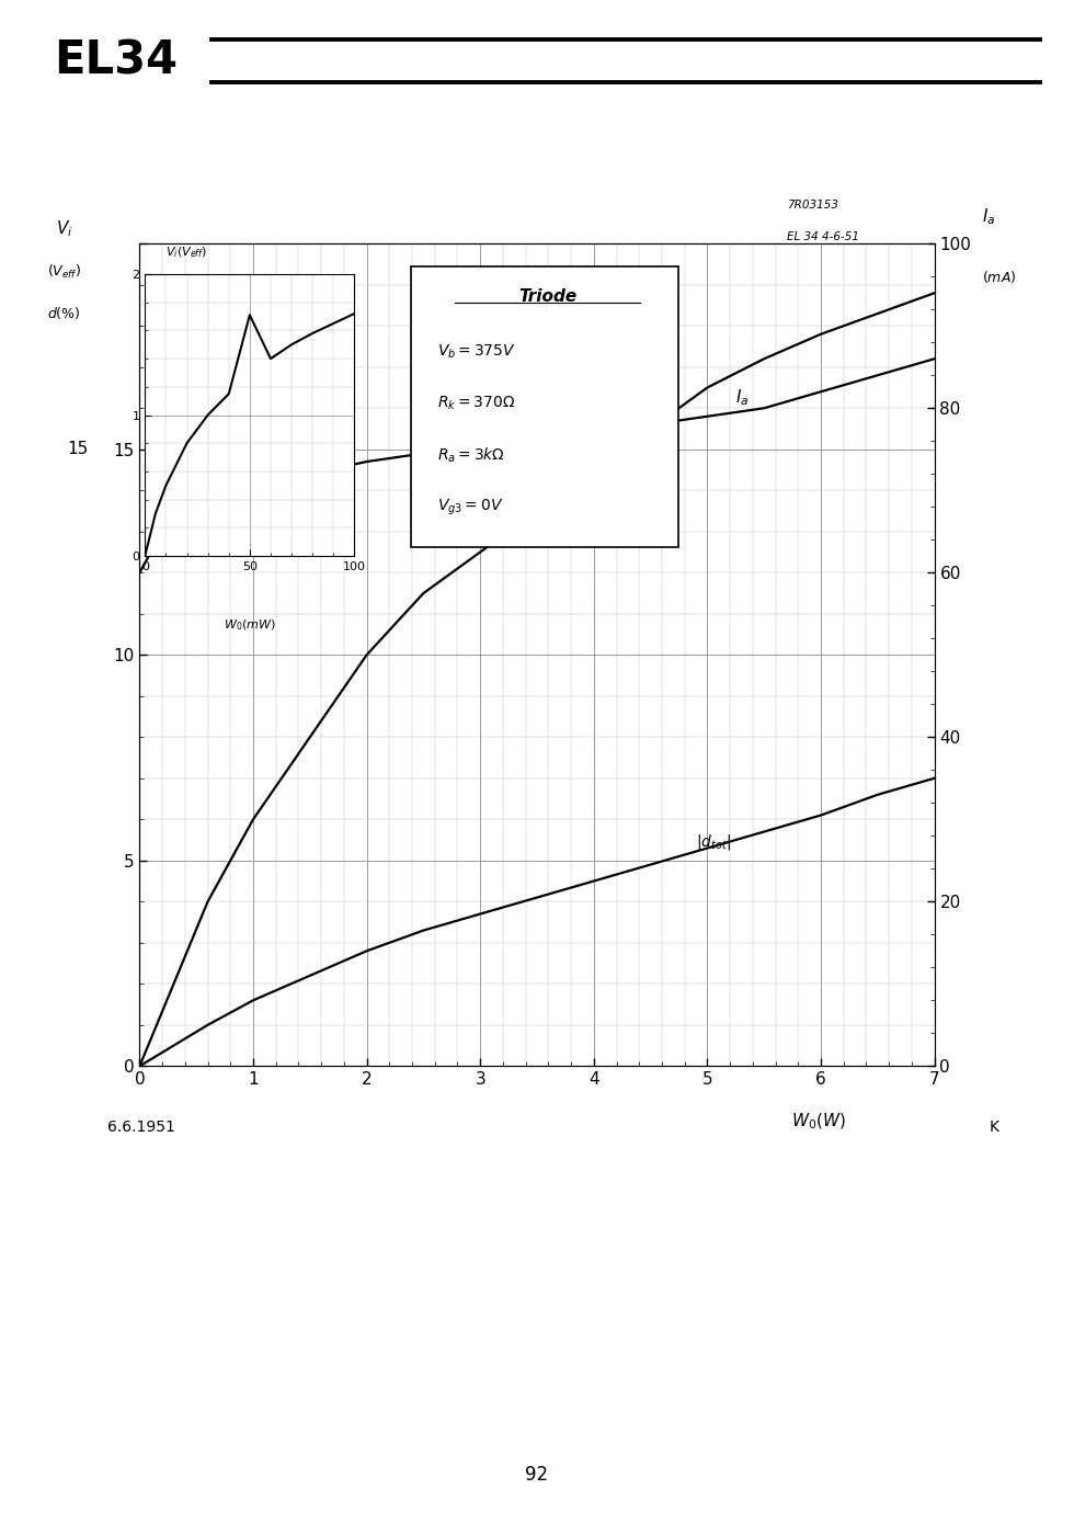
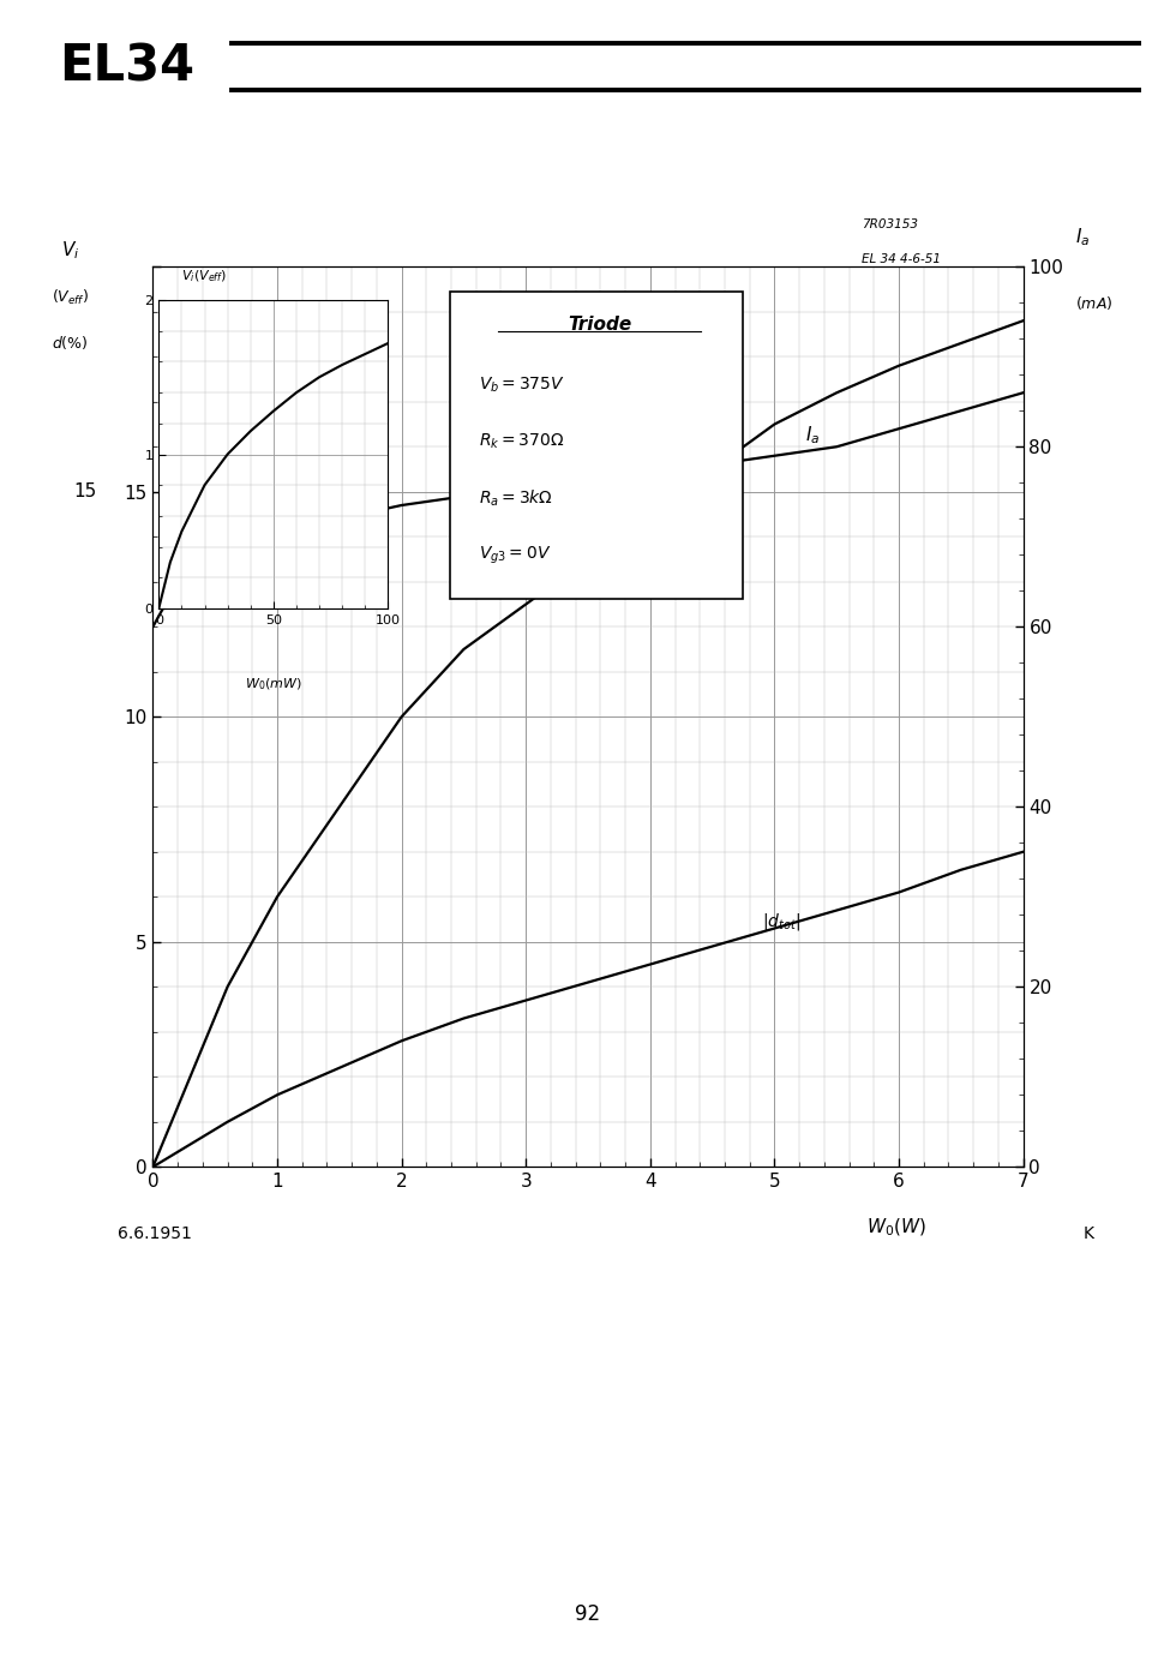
50: 1.71 -> 1.28
